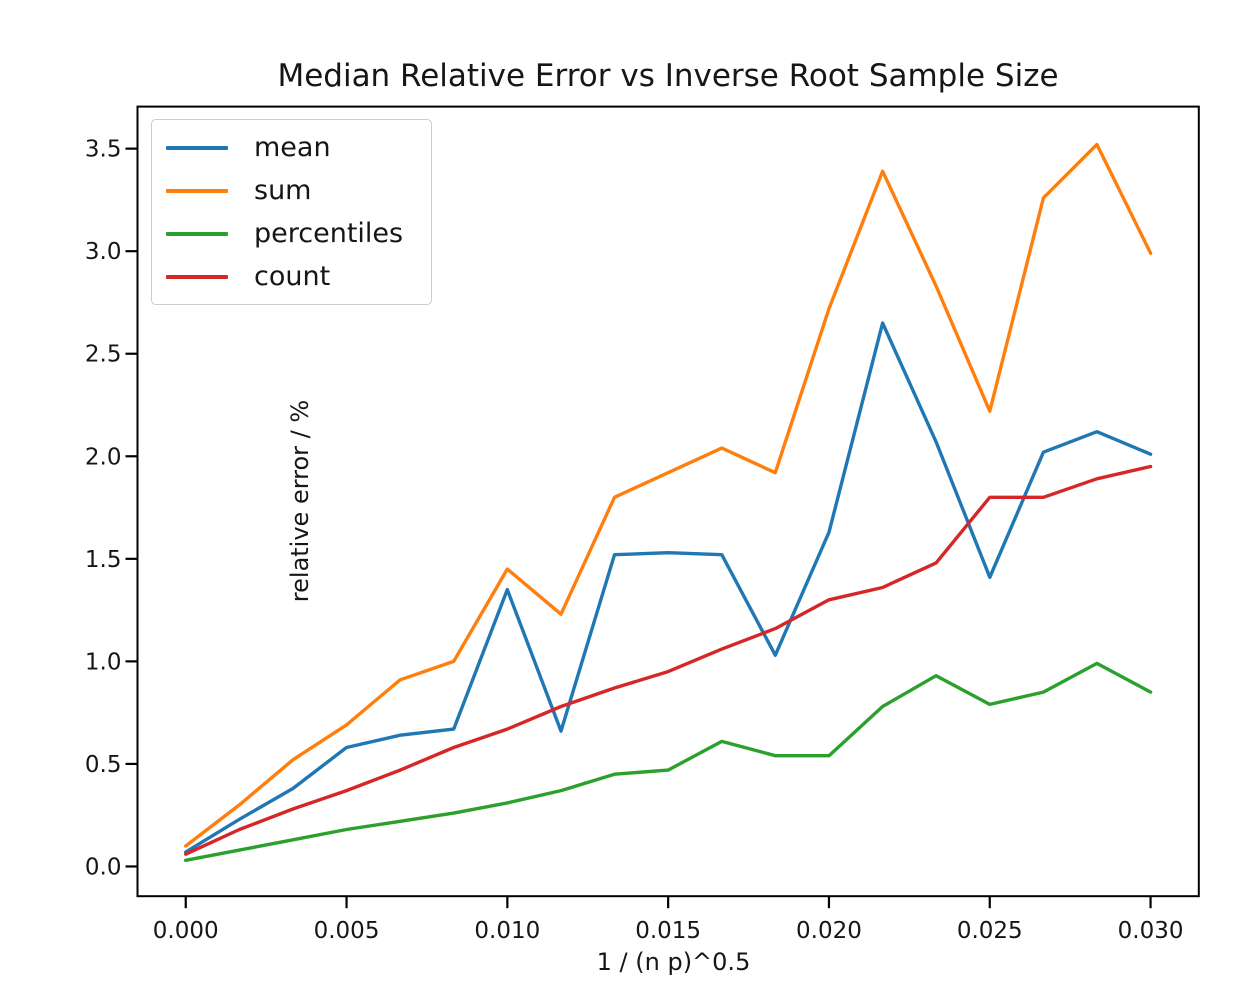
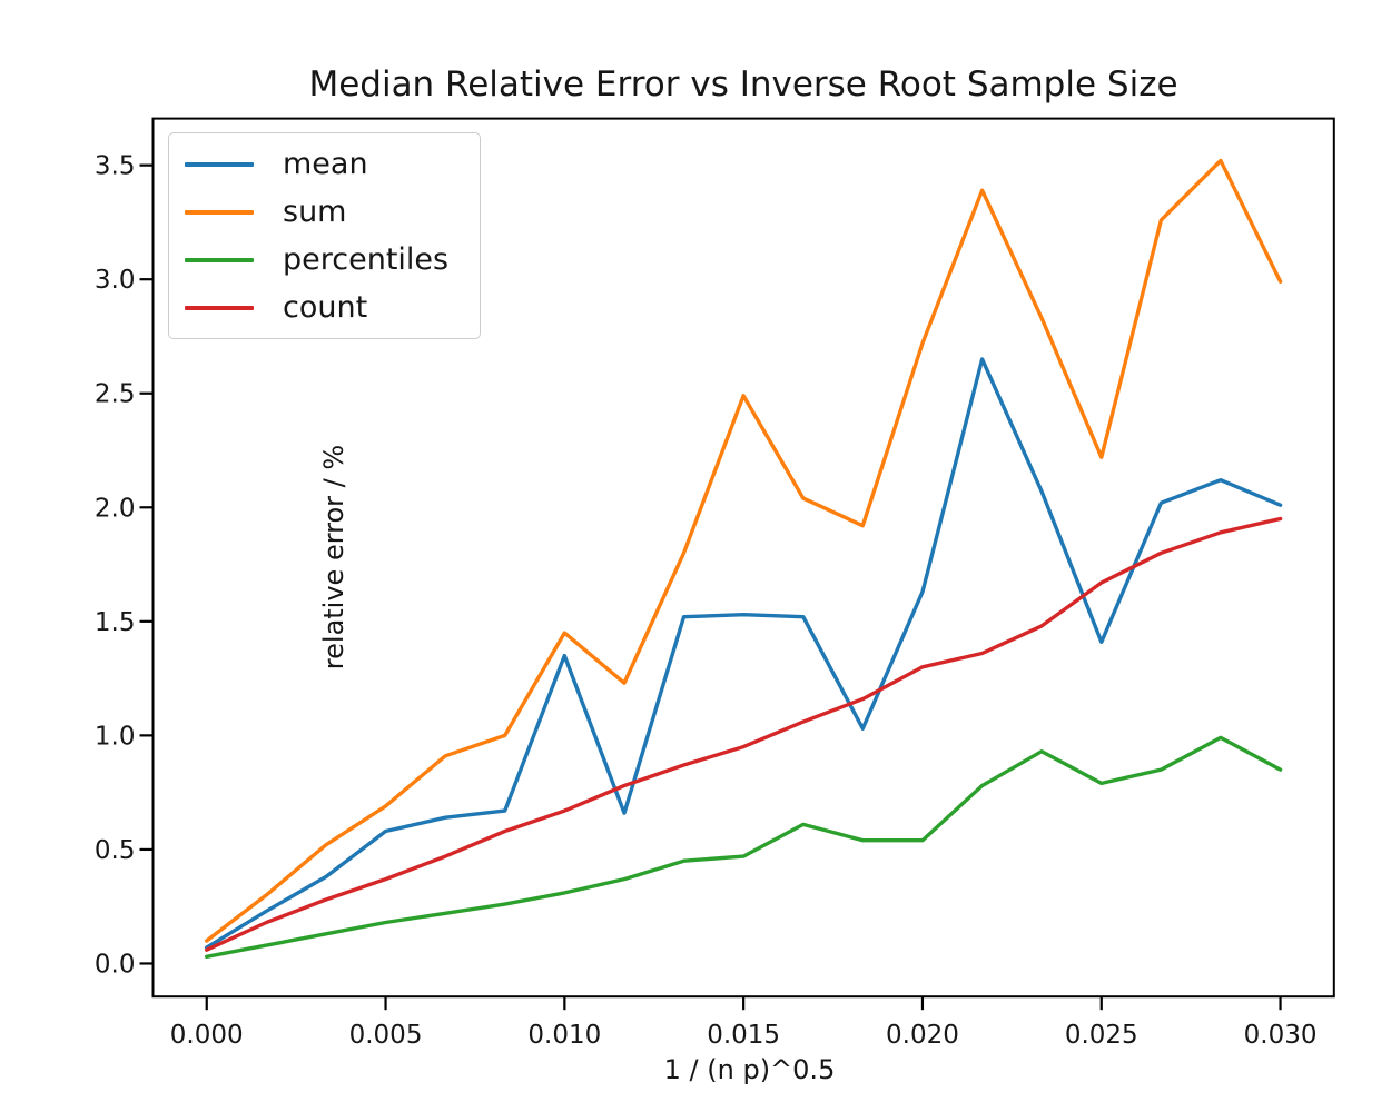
sum/0.015: 1.92 -> 2.49
count/0.025: 1.80 -> 1.67
